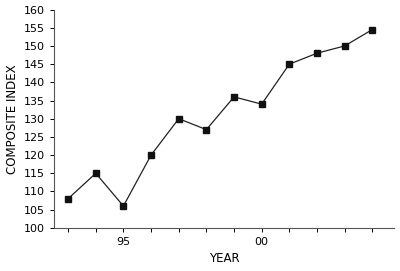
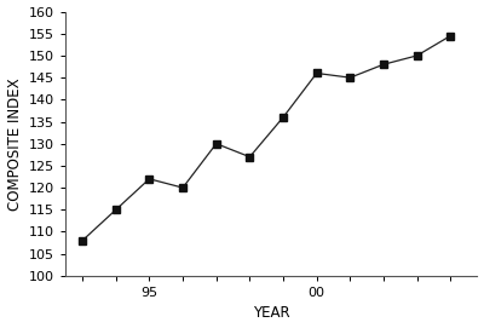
95: 106.0 -> 122.0
00: 134.0 -> 146.0
